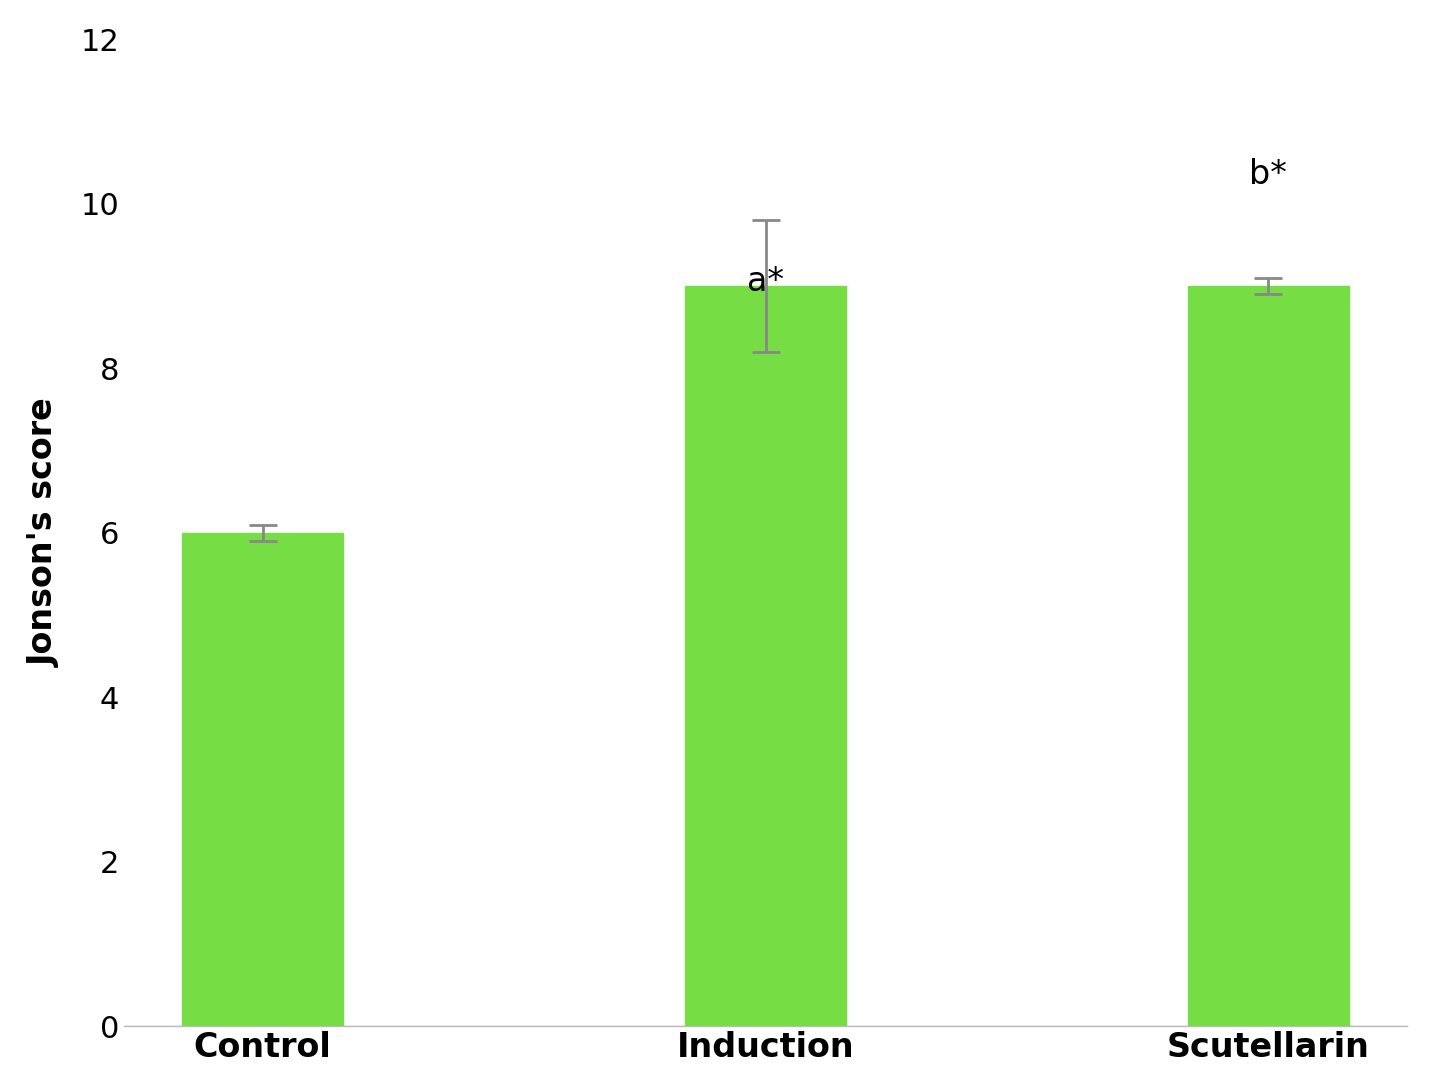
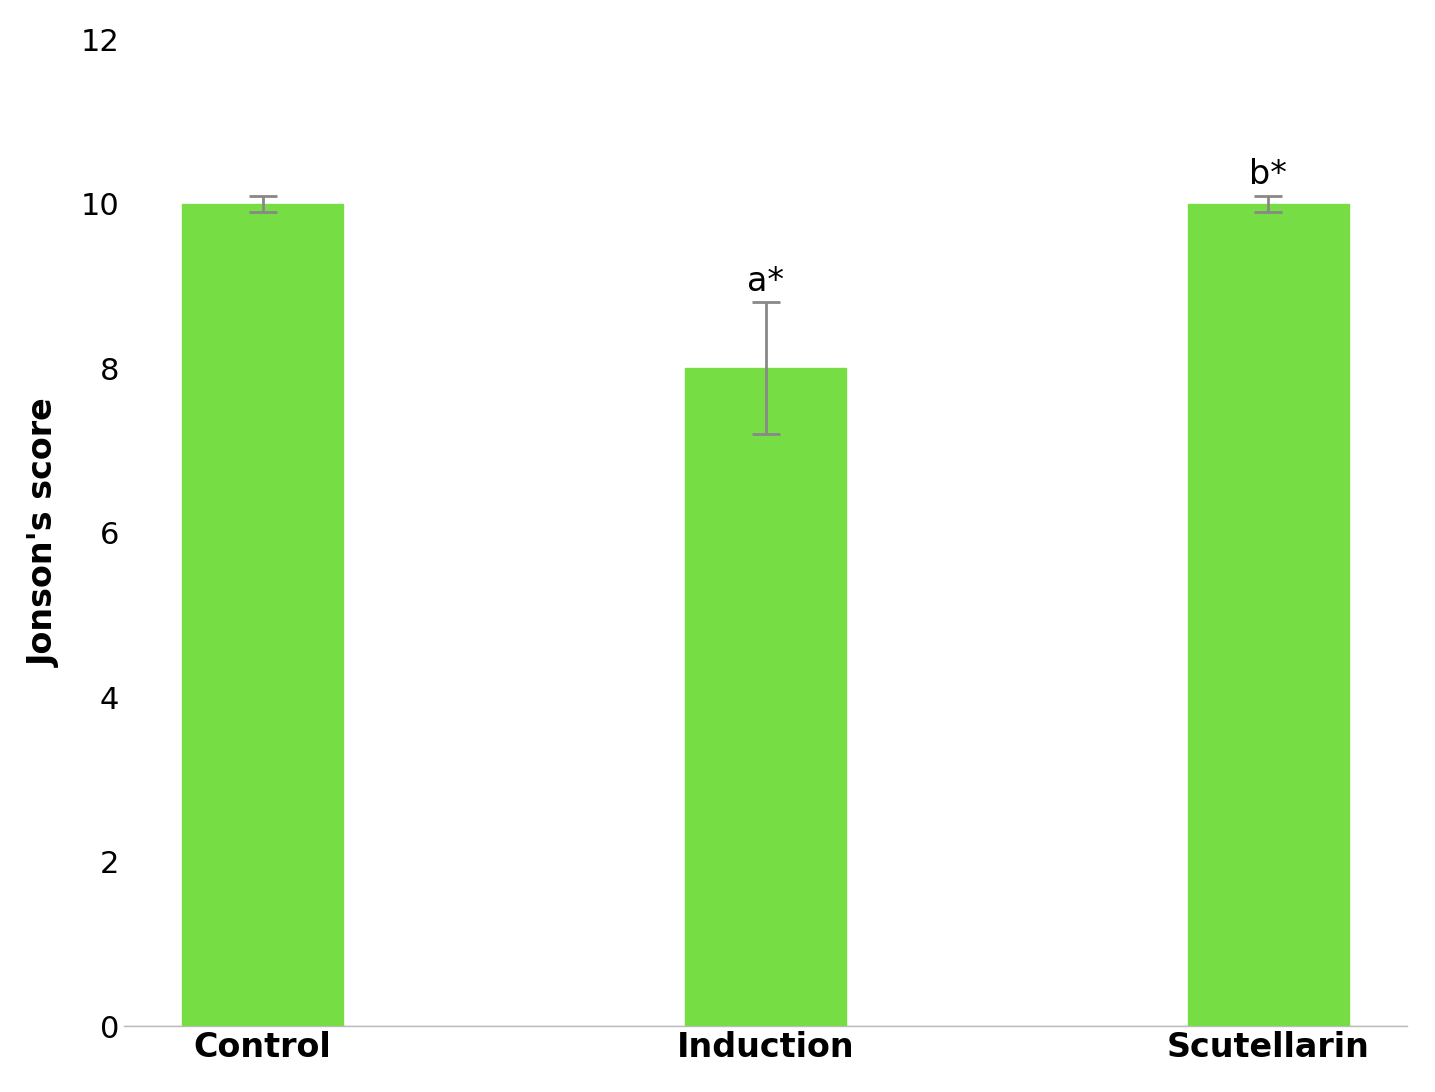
Control: 6 -> 10
Induction: 9 -> 8
Scutellarin: 9 -> 10
